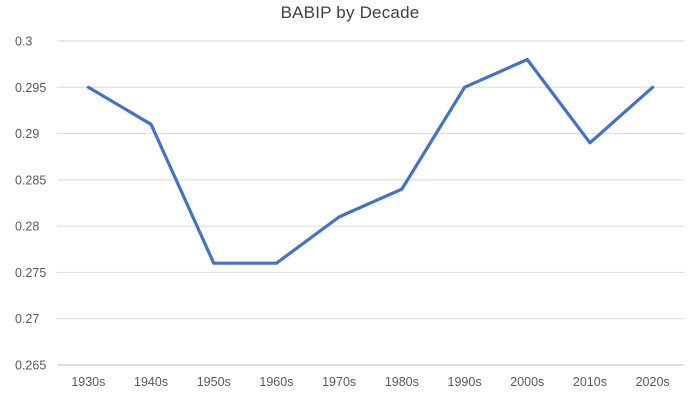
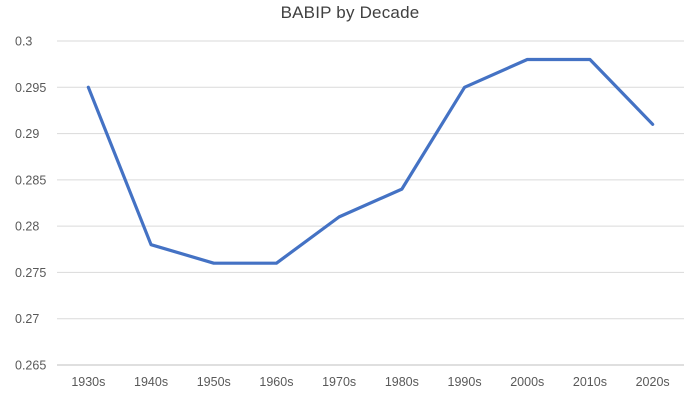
1940s: 0.291 -> 0.278
2010s: 0.289 -> 0.298
2020s: 0.295 -> 0.291
